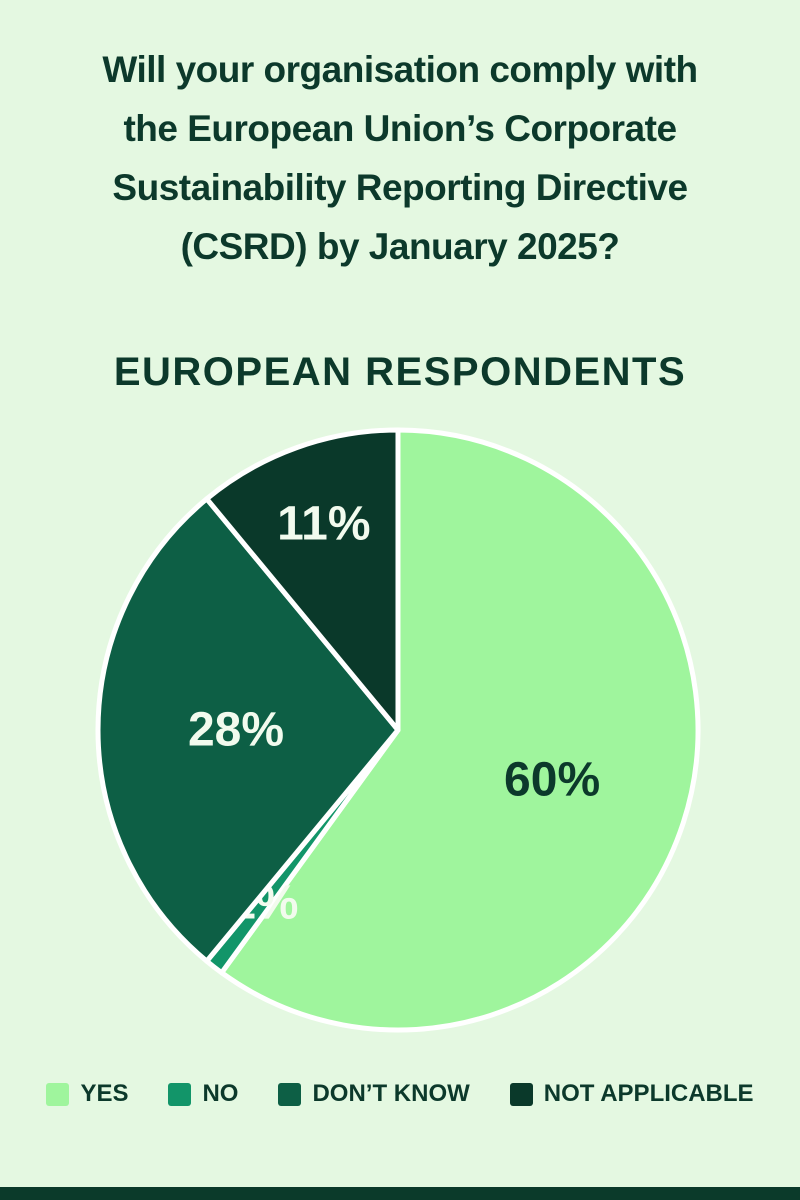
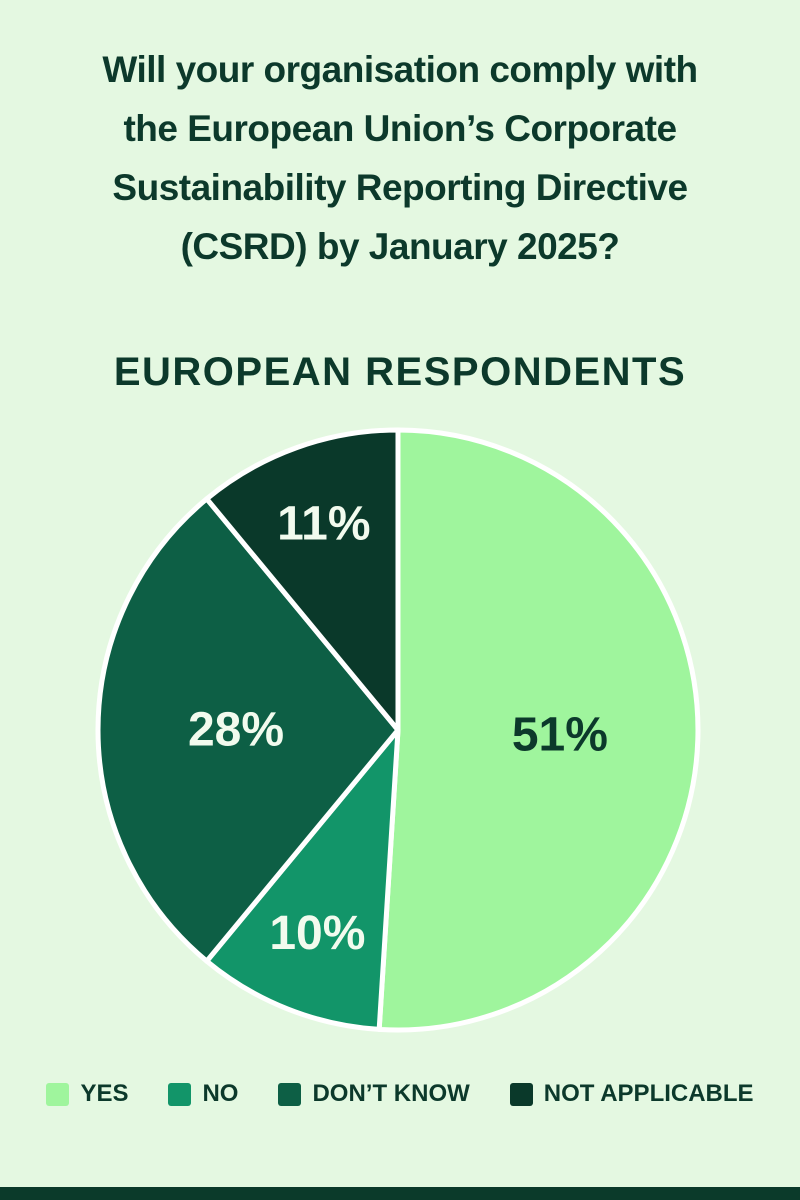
YES: 60% -> 51%
NO: 1% -> 10%
